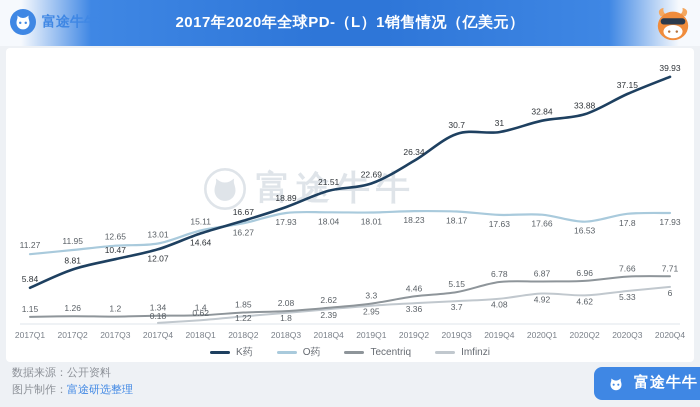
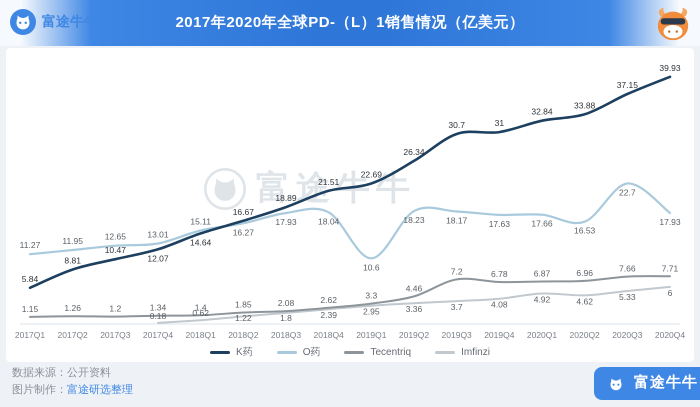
O药/2019Q1: 18.01 -> 10.6
Tecentriq/2019Q3: 5.15 -> 7.2
O药/2020Q3: 17.8 -> 22.7
